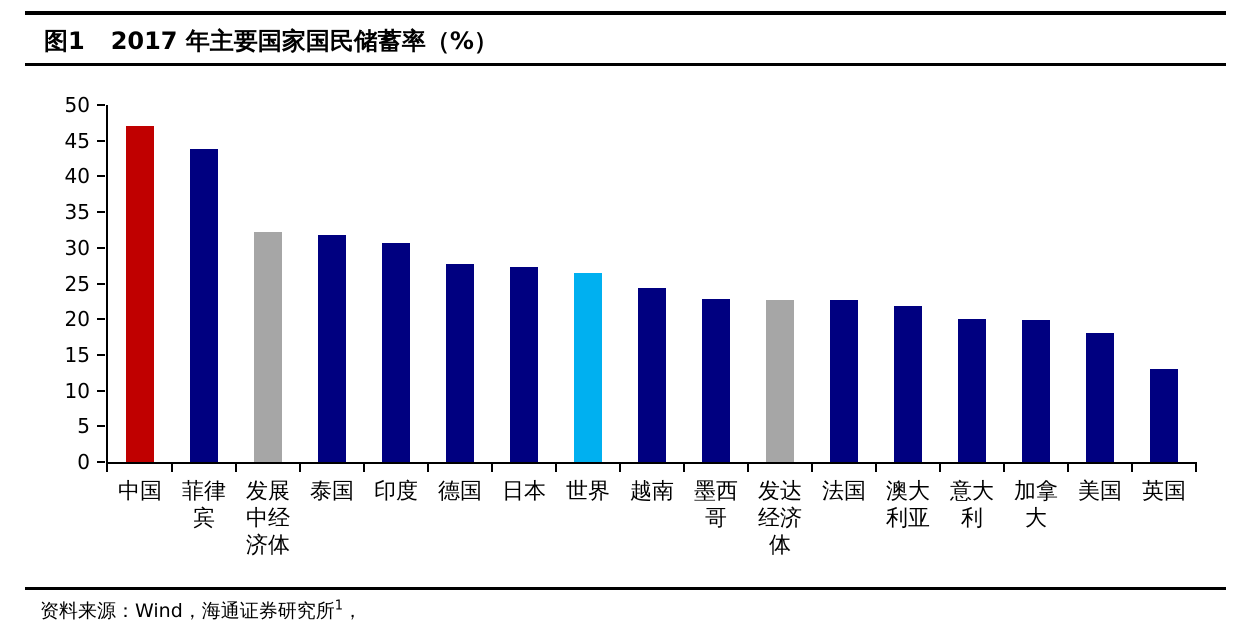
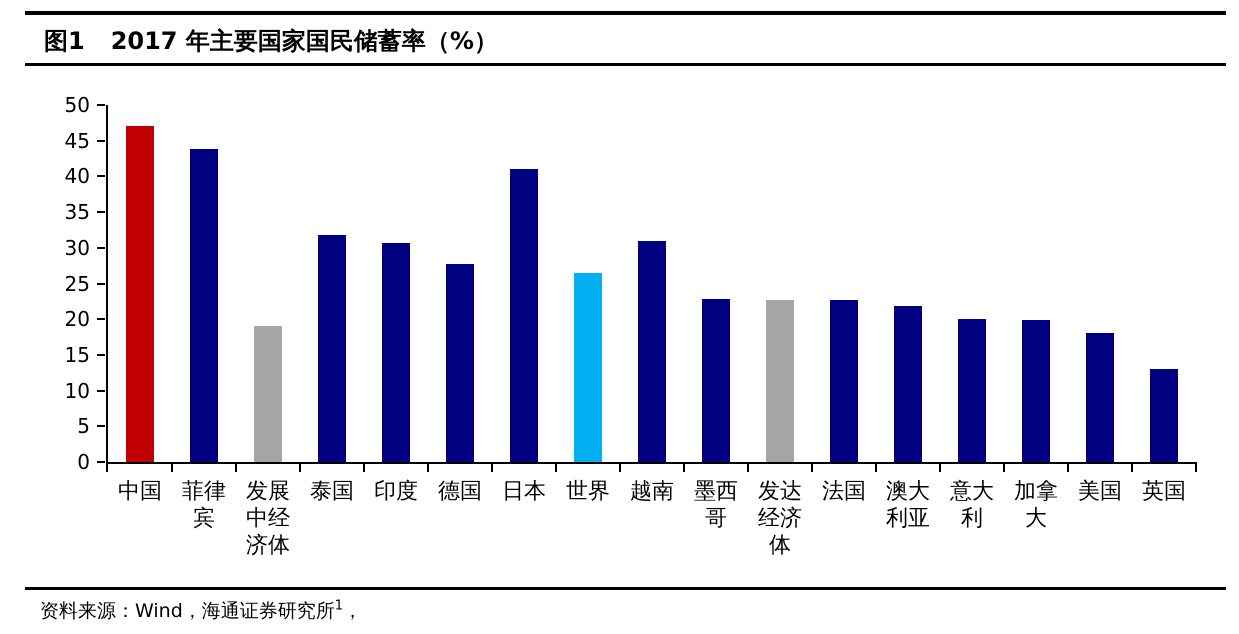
发展中经济体: 32 -> 19
日本: 27 -> 41
越南: 24 -> 31
